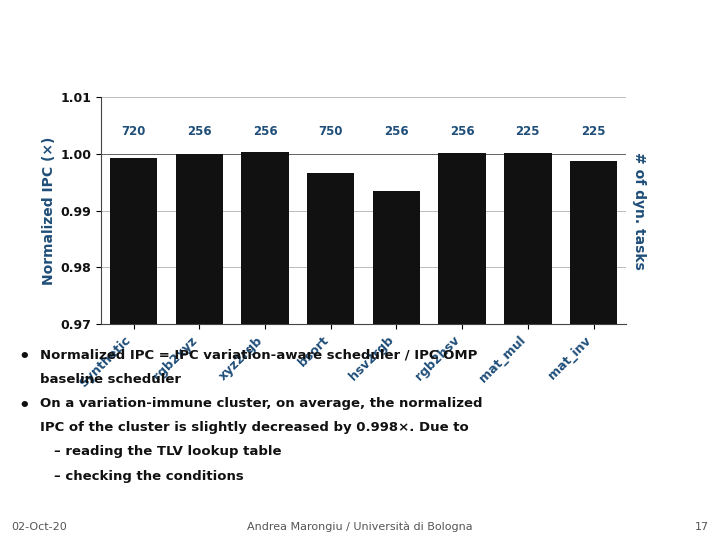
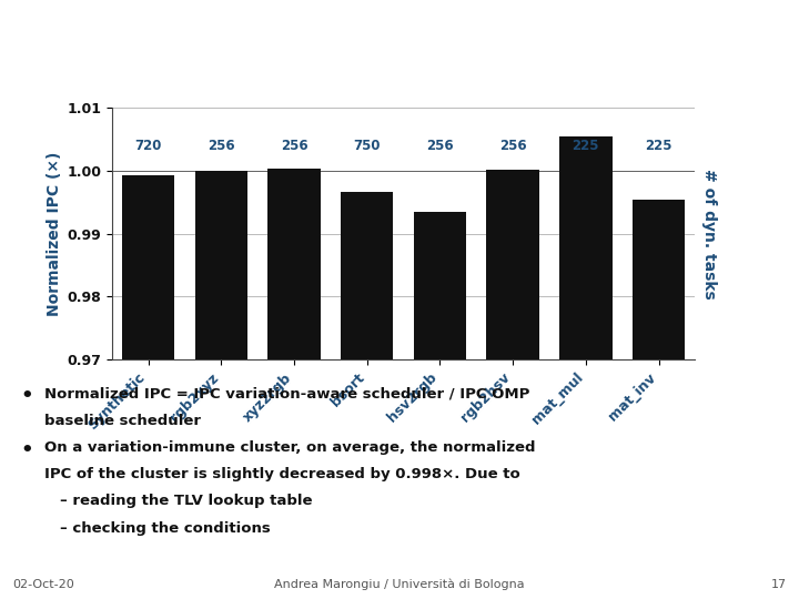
mat_mul: 1.0001 -> 1.0054
mat_inv: 0.9988 -> 0.9954
